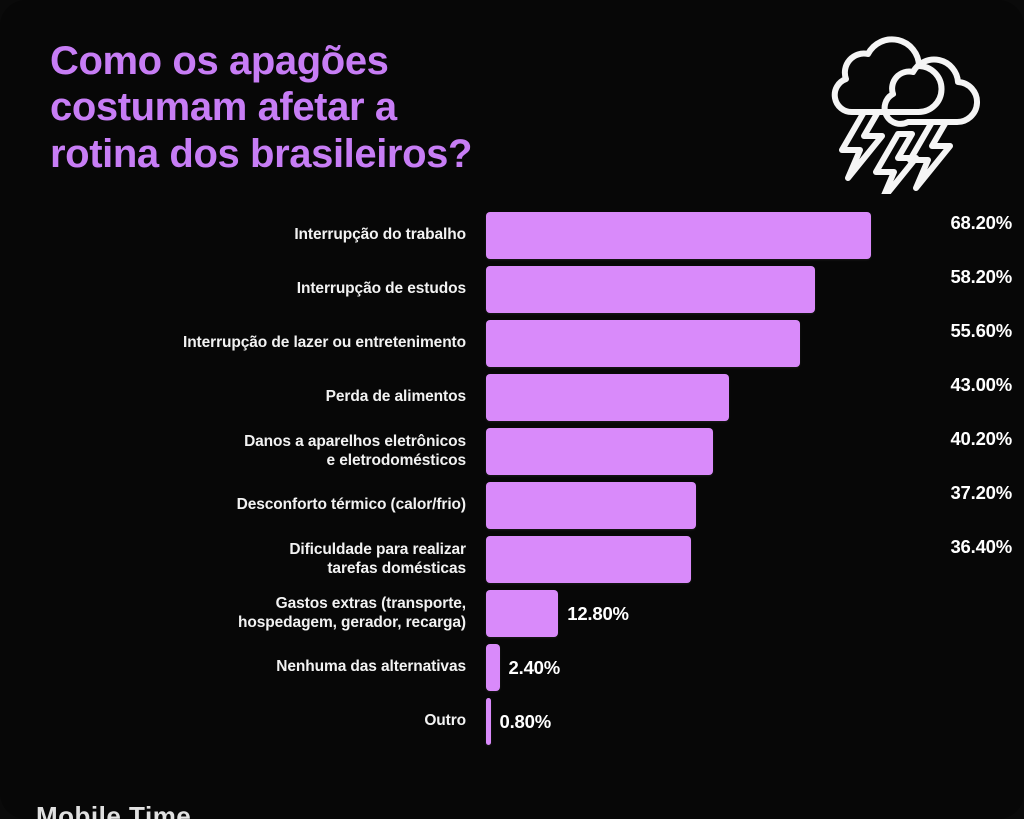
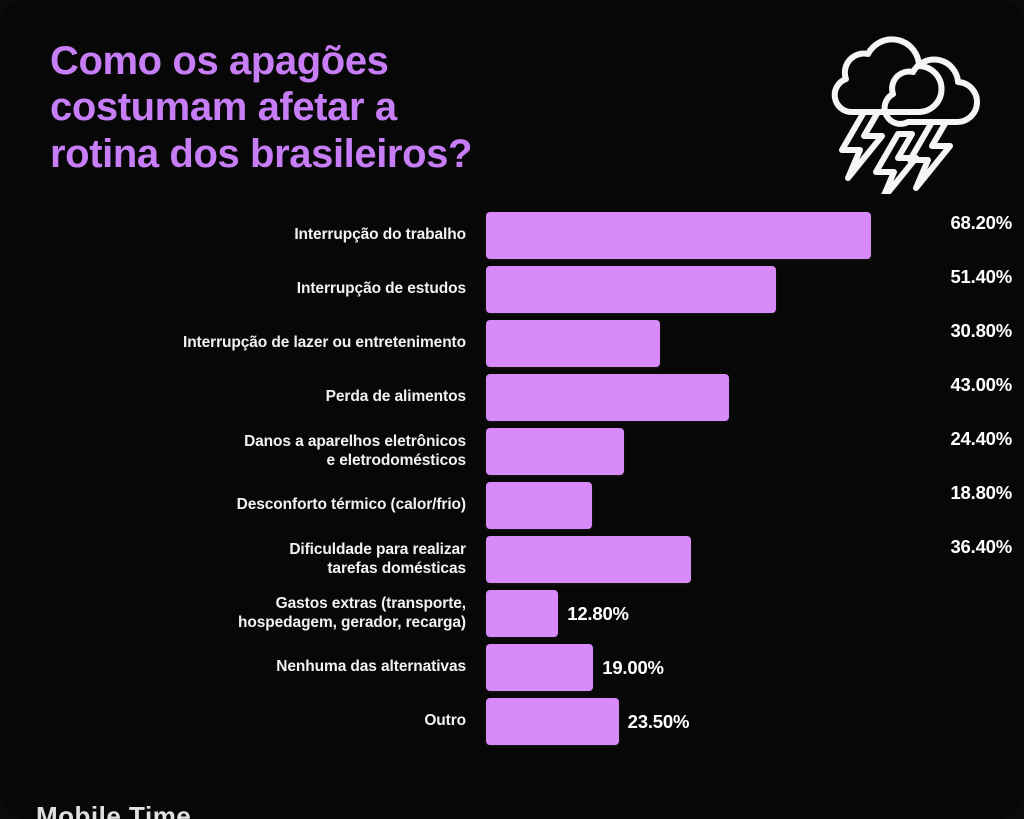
Interrupção de estudos: 58.20% -> 51.40%
Interrupção de lazer ou entretenimento: 55.60% -> 30.80%
Danos a aparelhos eletrônicos e eletrodomésticos: 40.20% -> 24.40%
Desconforto térmico (calor/frio): 37.20% -> 18.80%
Nenhuma das alternativas: 2.40% -> 19.00%
Outro: 0.80% -> 23.50%
